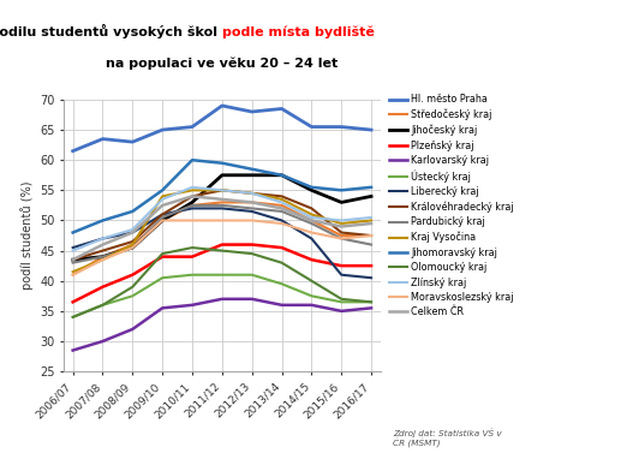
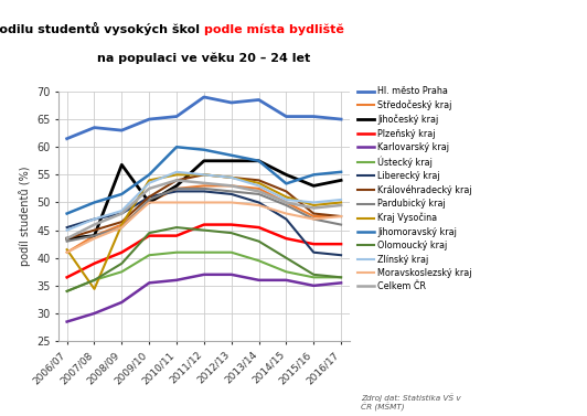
Kraj Vysočina/2007/08: 43.5 -> 34.4
Jihočeský kraj/2008/09: 45.5 -> 56.8
Jihomoravský kraj/2014/15: 55.5 -> 53.4
